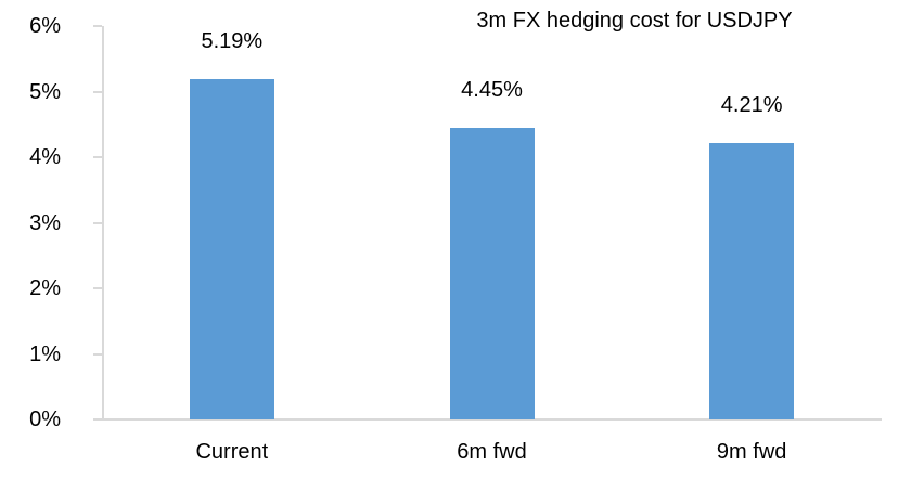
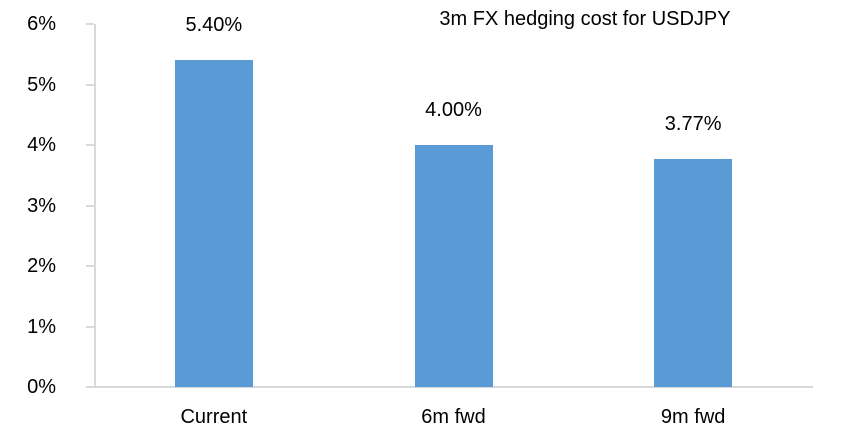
Current: 5.19% -> 5.40%
6m fwd: 4.45% -> 4.00%
9m fwd: 4.21% -> 3.77%
